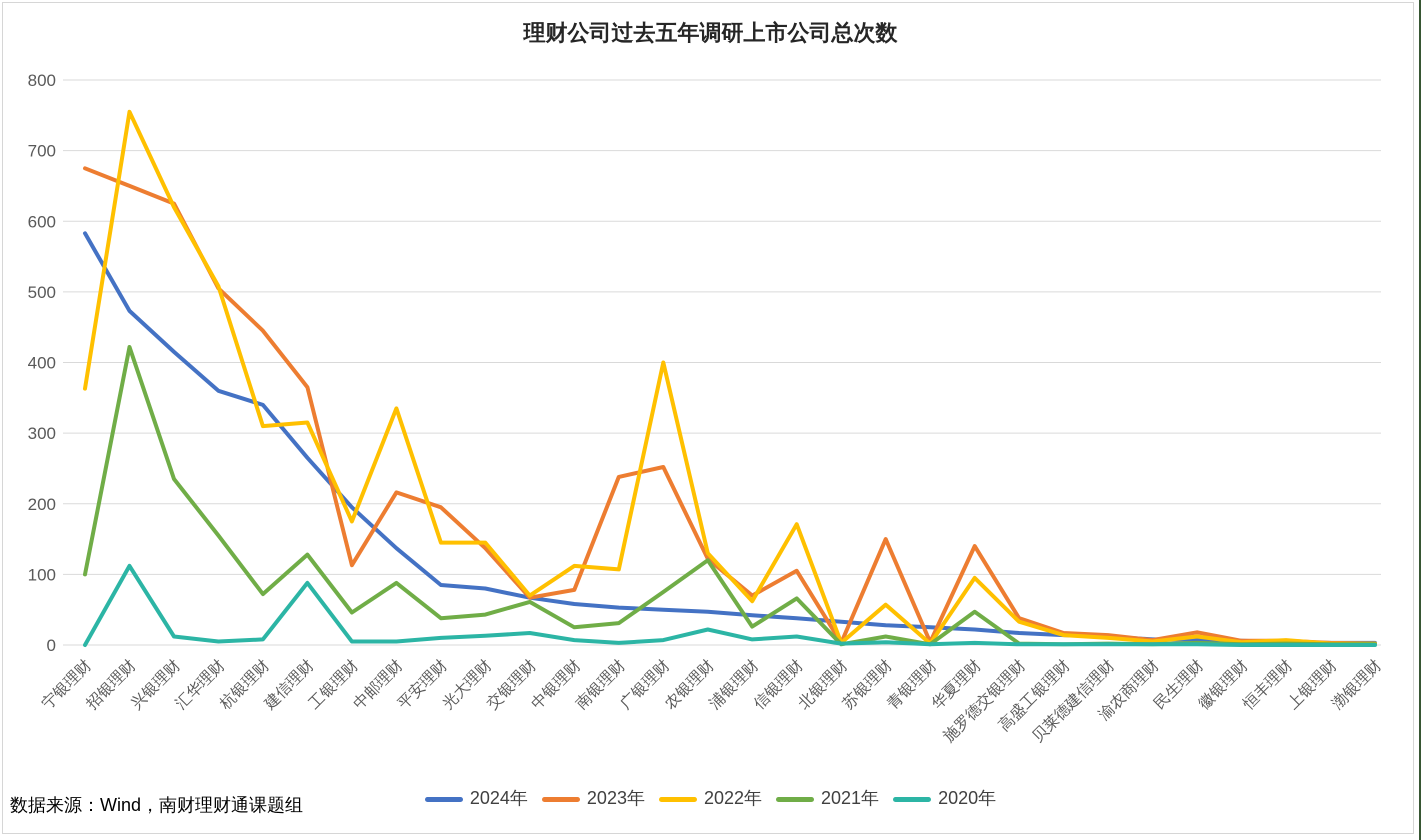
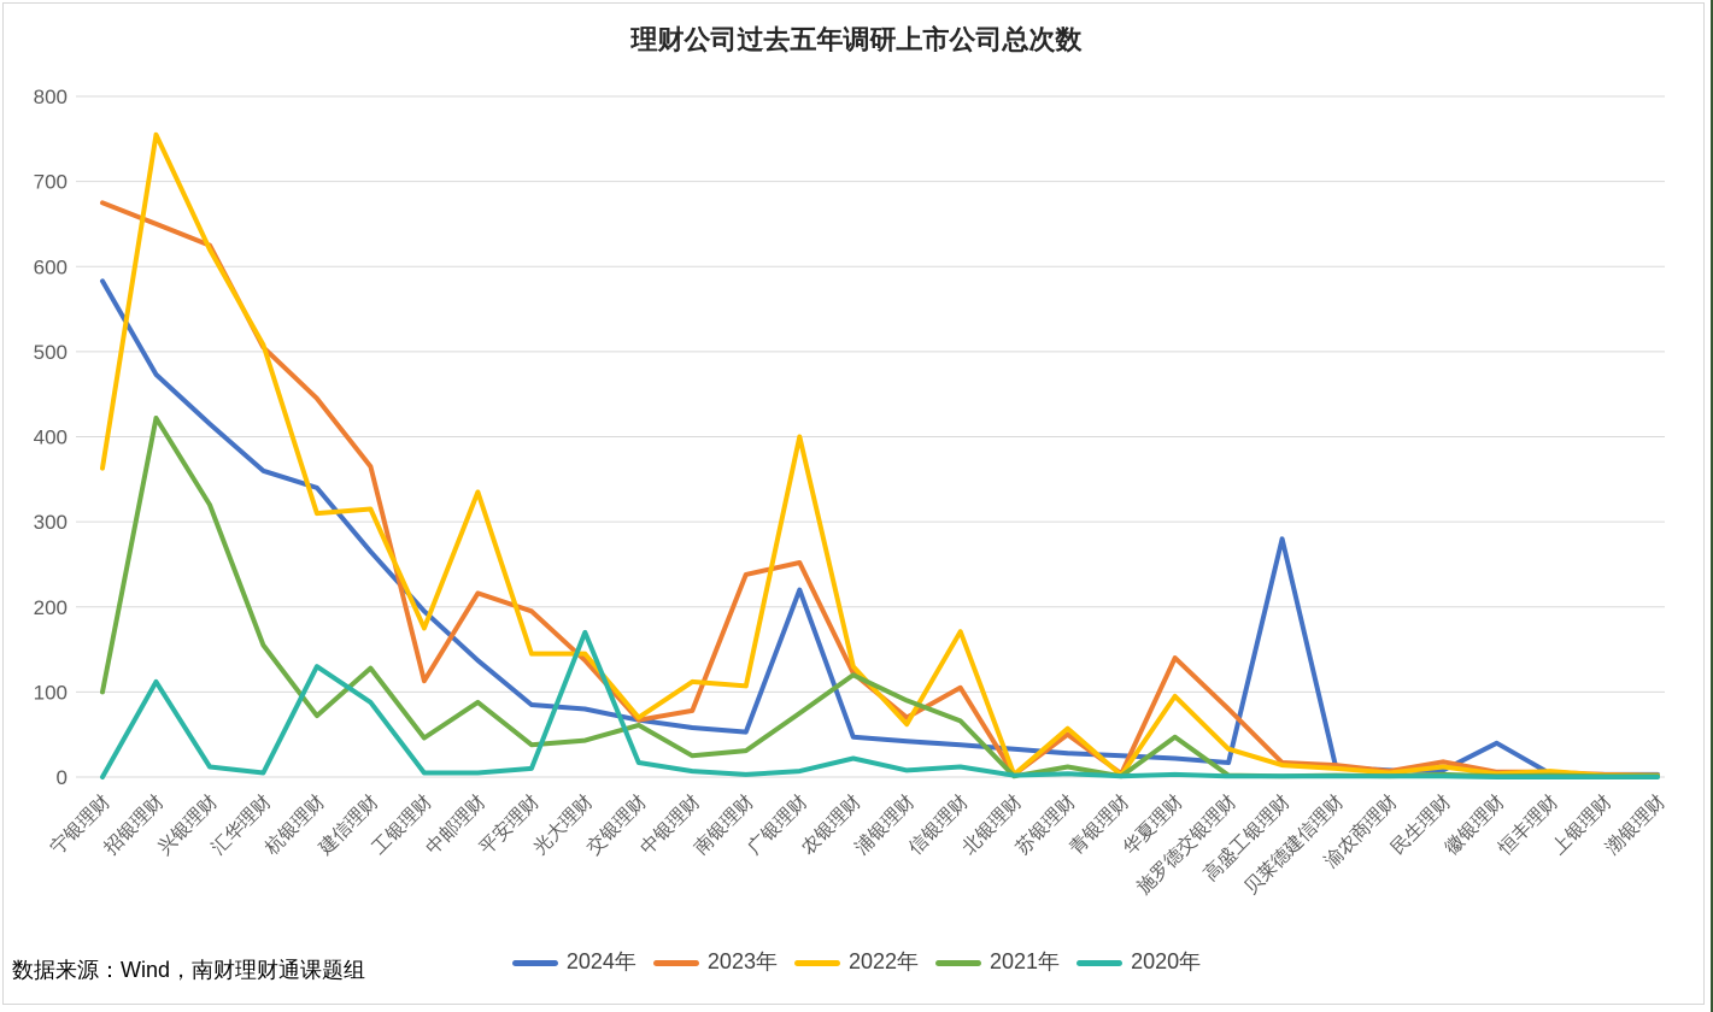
2021年/兴银理财: 240 -> 320
2020年/杭银理财: 10 -> 130
2020年/光大理财: 10 -> 170
2024年/广银理财: 50 -> 220
2021年/浦银理财: 30 -> 90
2023年/苏银理财: 150 -> 50
2023年/施罗德交银理财: 40 -> 80
2024年/高盛工银理财: 10 -> 280
2024年/徽银理财: 10 -> 40
